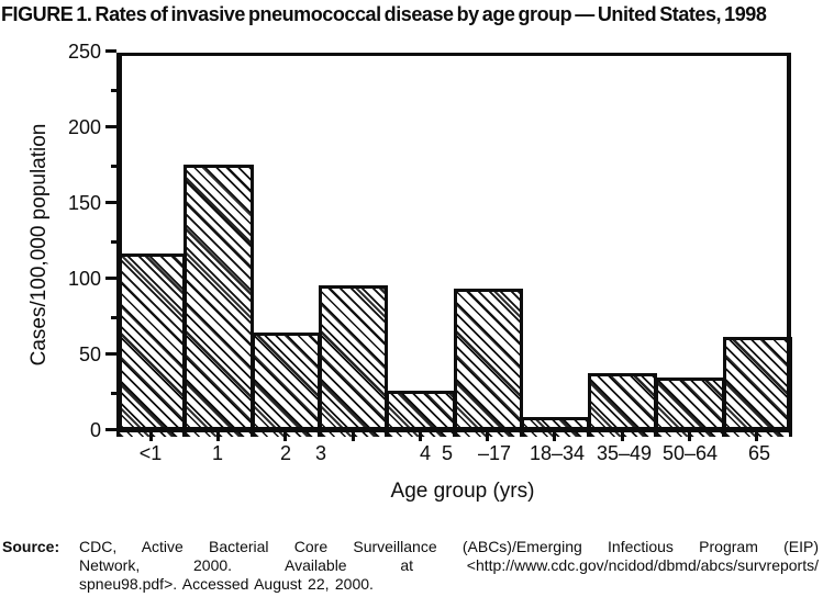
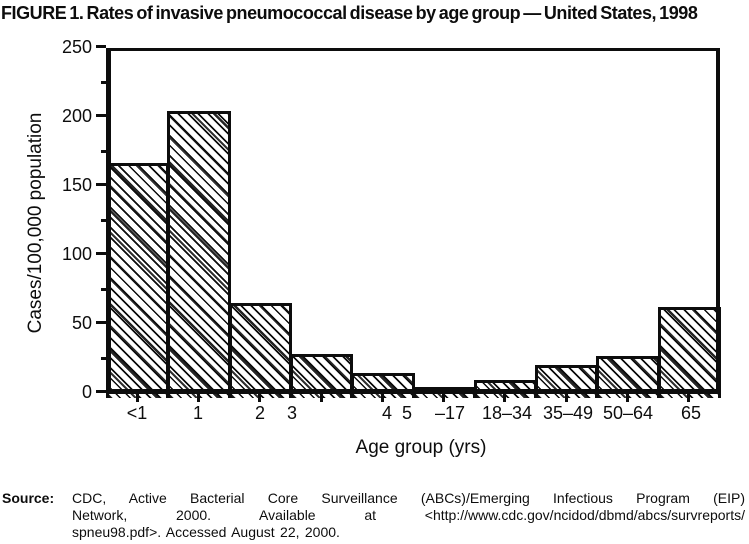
<1: 116 -> 165
1: 175 -> 203
3: 95 -> 27
4: 25 -> 13
5–17: 93 -> 3
35–49: 37 -> 19
50–64: 34 -> 25
